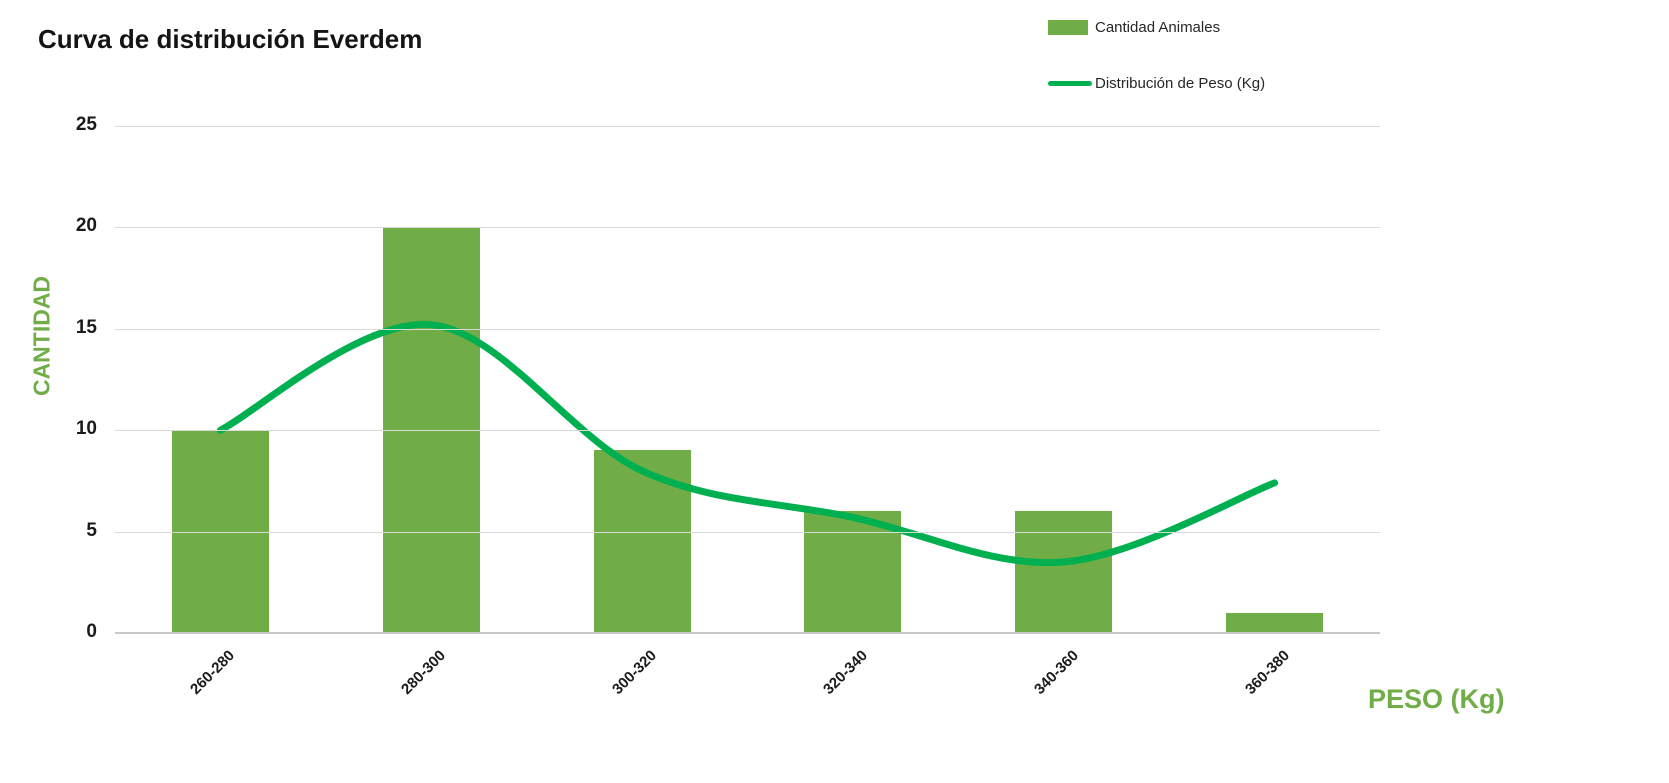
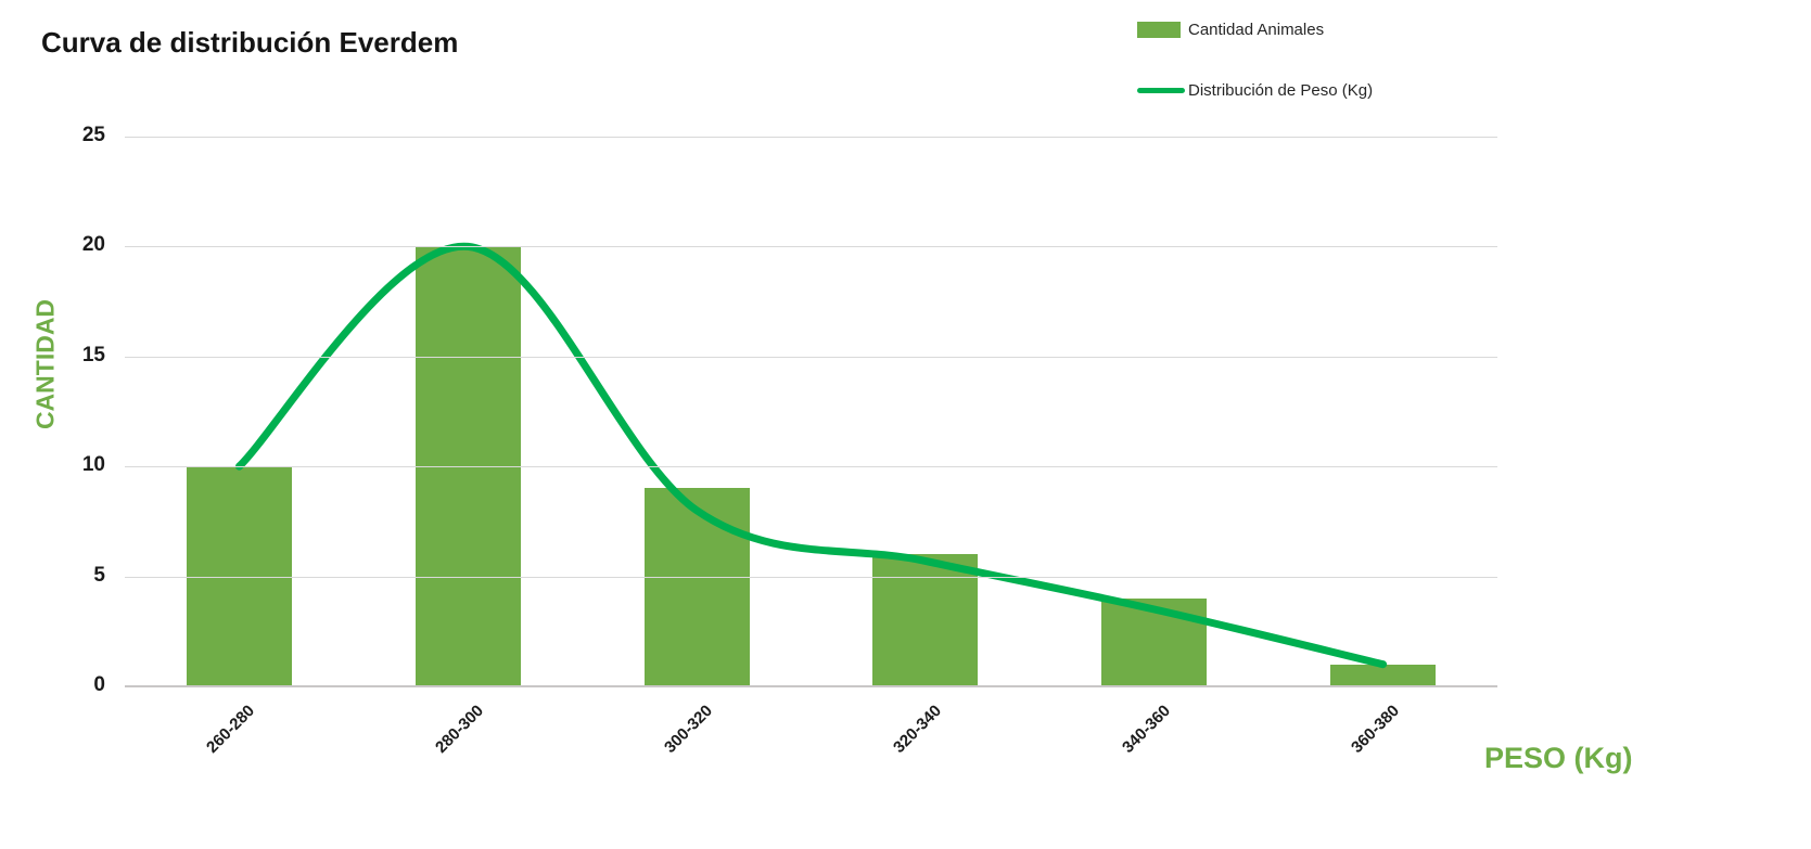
Distribución de Peso (Kg)/280-300: 15.2 -> 20.0
Cantidad Animales/340-360: 6 -> 4
Distribución de Peso (Kg)/360-380: 7.4 -> 1.0
